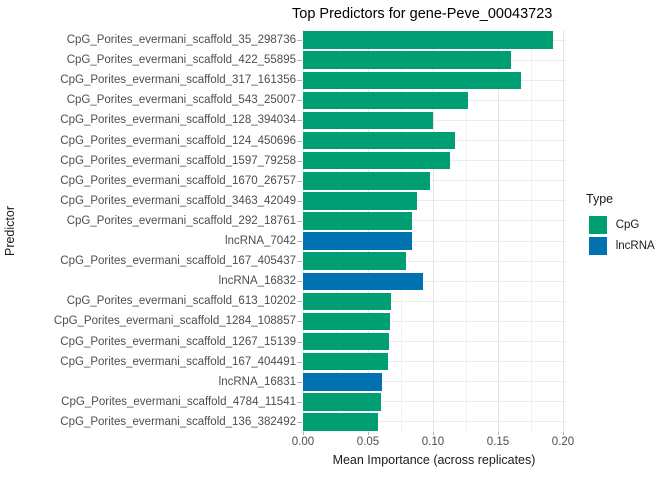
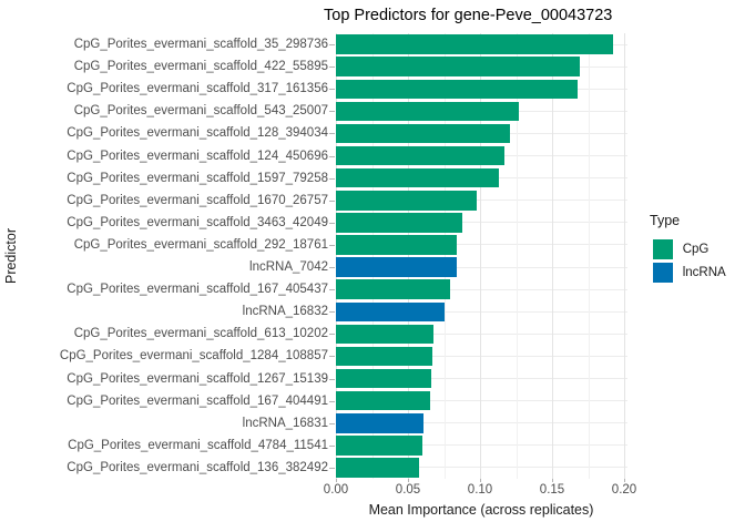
CpG_Porites_evermani_scaffold_422_55895: 0.160 -> 0.169
CpG_Porites_evermani_scaffold_128_394034: 0.100 -> 0.121
lncRNA_16832: 0.092 -> 0.075
